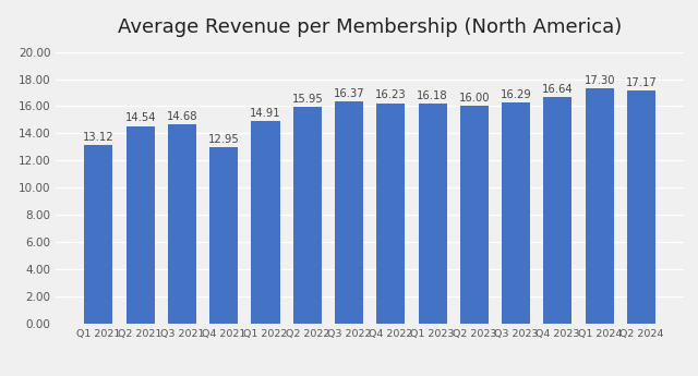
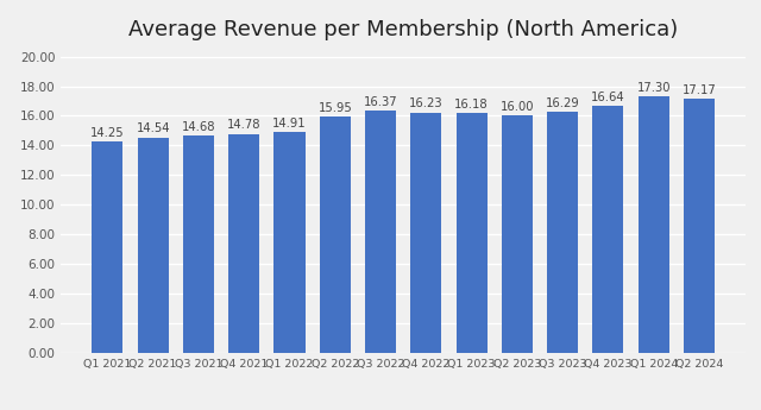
Q1 2021: 13.12 -> 14.25
Q4 2021: 12.95 -> 14.78
